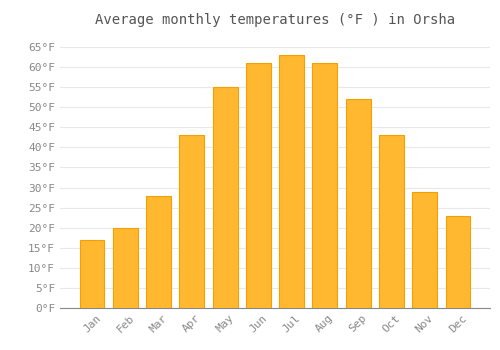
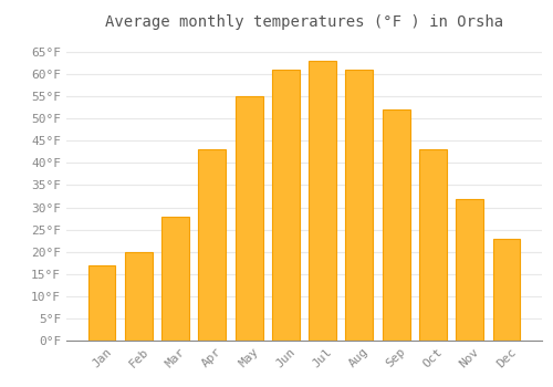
Nov: 29°F -> 32°F
